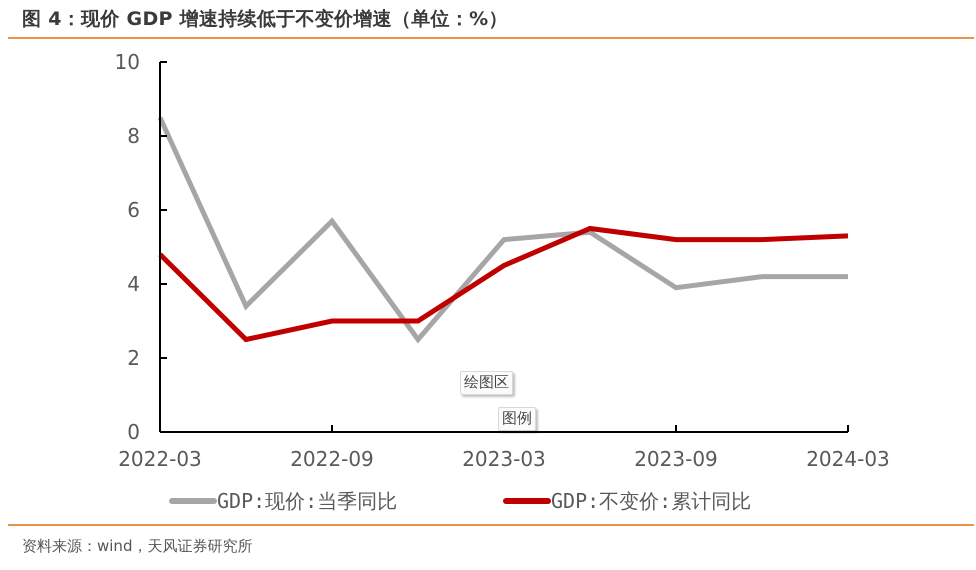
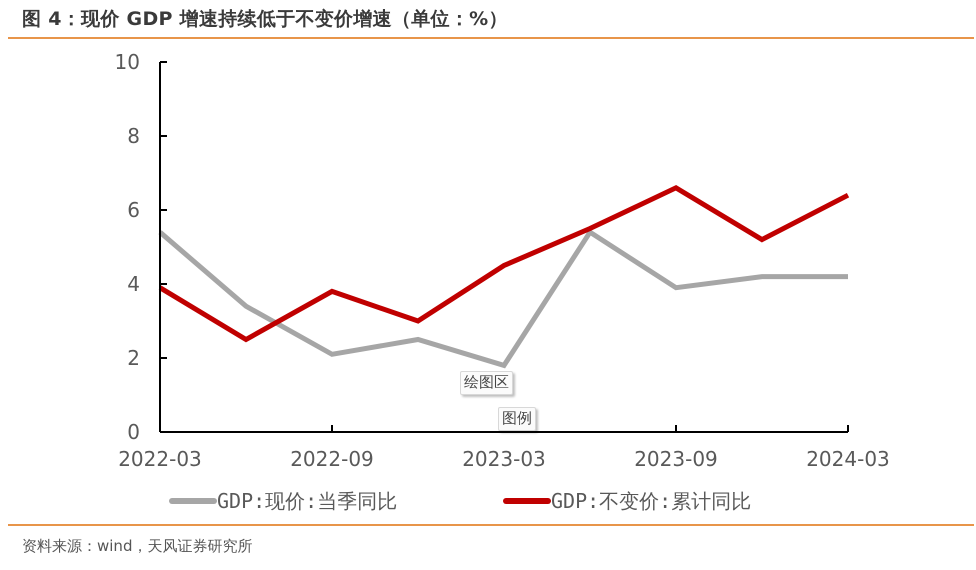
GDP:现价:当季同比/2022-03: 8.5 -> 5.4
GDP:不变价:累计同比/2022-03: 4.8 -> 3.9
GDP:现价:当季同比/2022-09: 5.7 -> 2.1
GDP:不变价:累计同比/2022-09: 3.0 -> 3.8
GDP:现价:当季同比/2023-03: 5.2 -> 1.8
GDP:不变价:累计同比/2023-09: 5.2 -> 6.6
GDP:不变价:累计同比/2024-03: 5.3 -> 6.4
